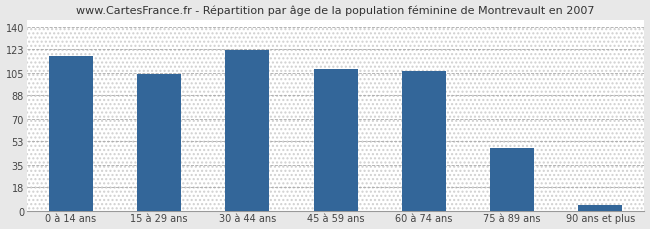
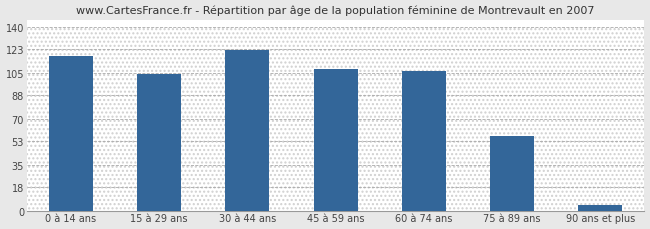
75 à 89 ans: 48 -> 57
